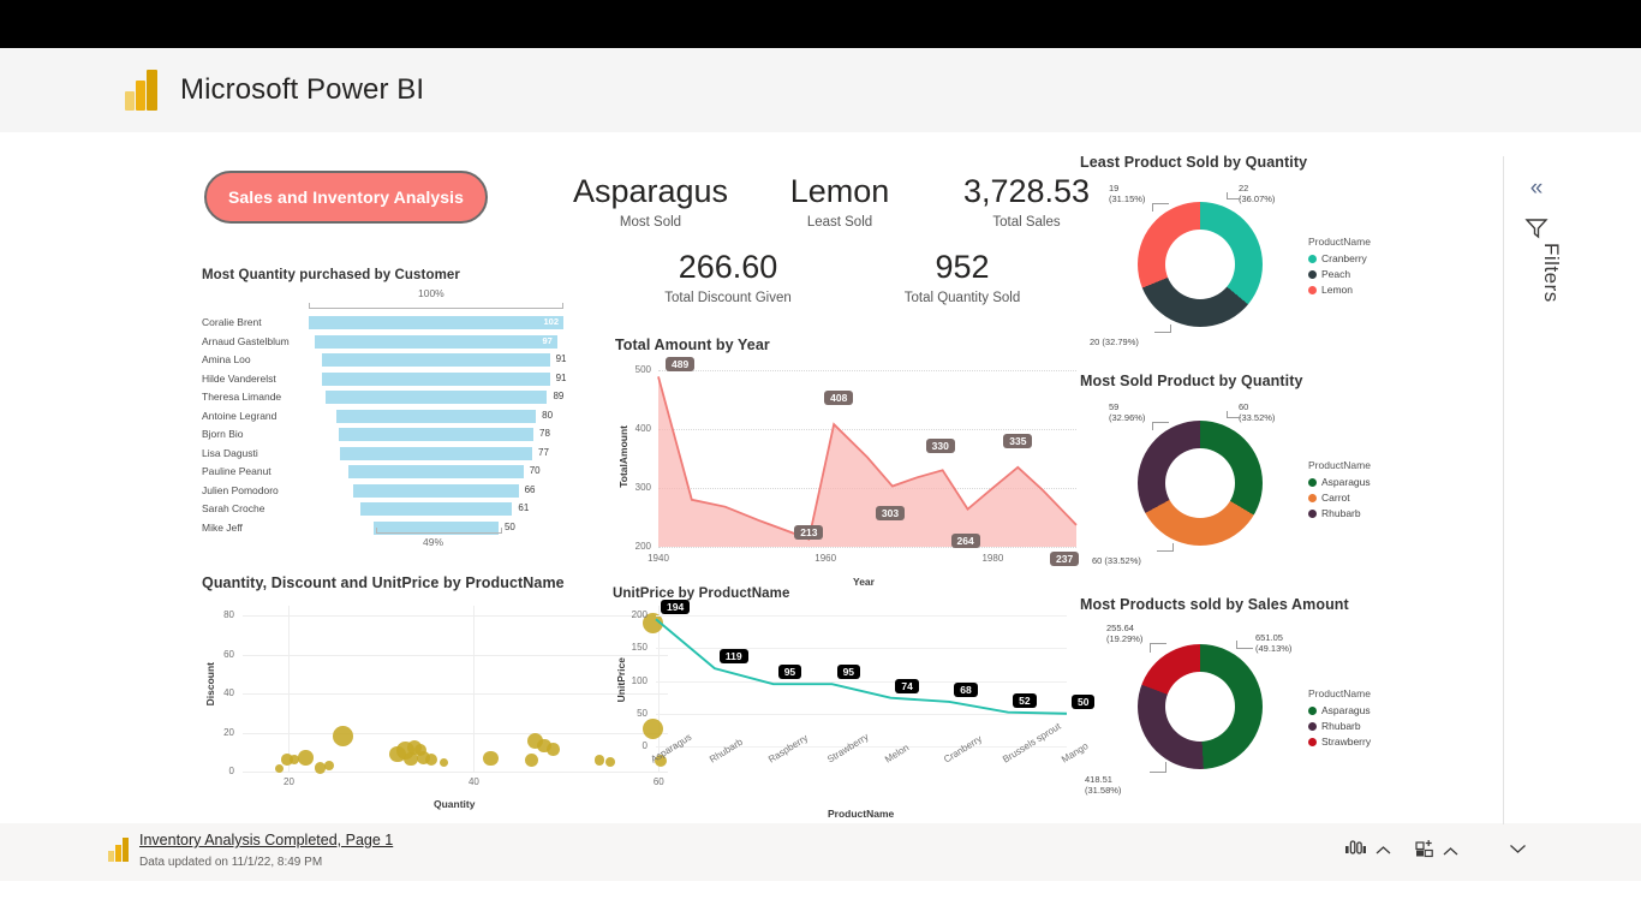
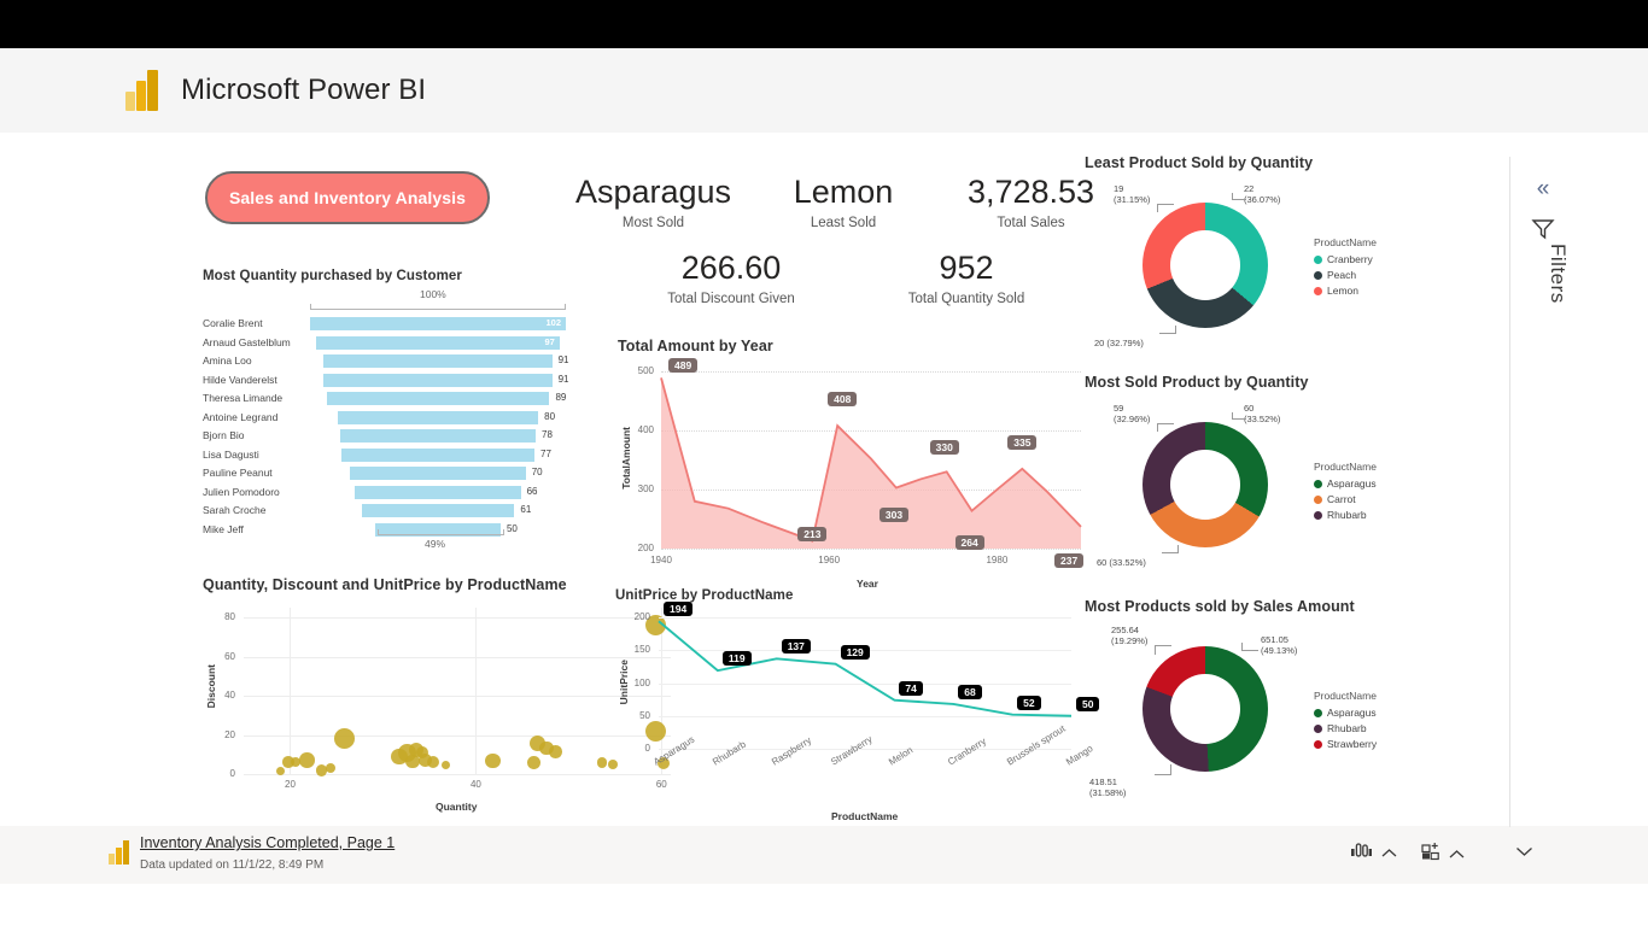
UnitPrice by ProductName/Raspberry: 95 -> 137
UnitPrice by ProductName/Strawberry: 95 -> 129
